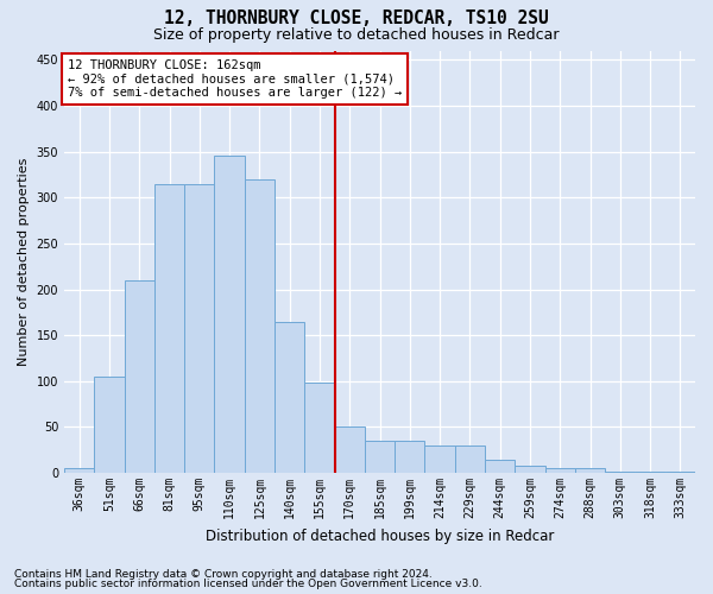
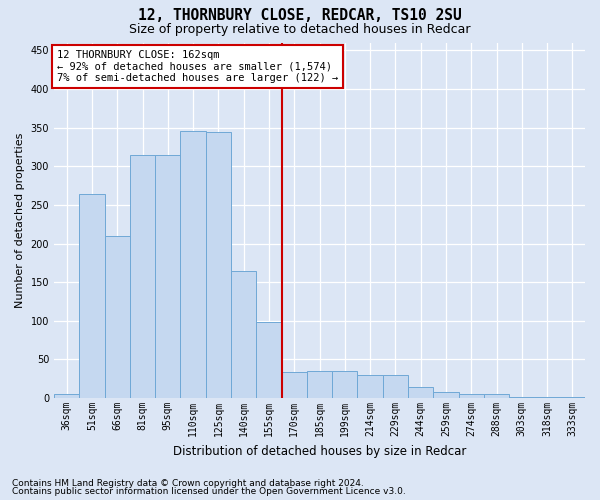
51sqm: 105 -> 264
125sqm: 320 -> 344
170sqm: 50 -> 34
